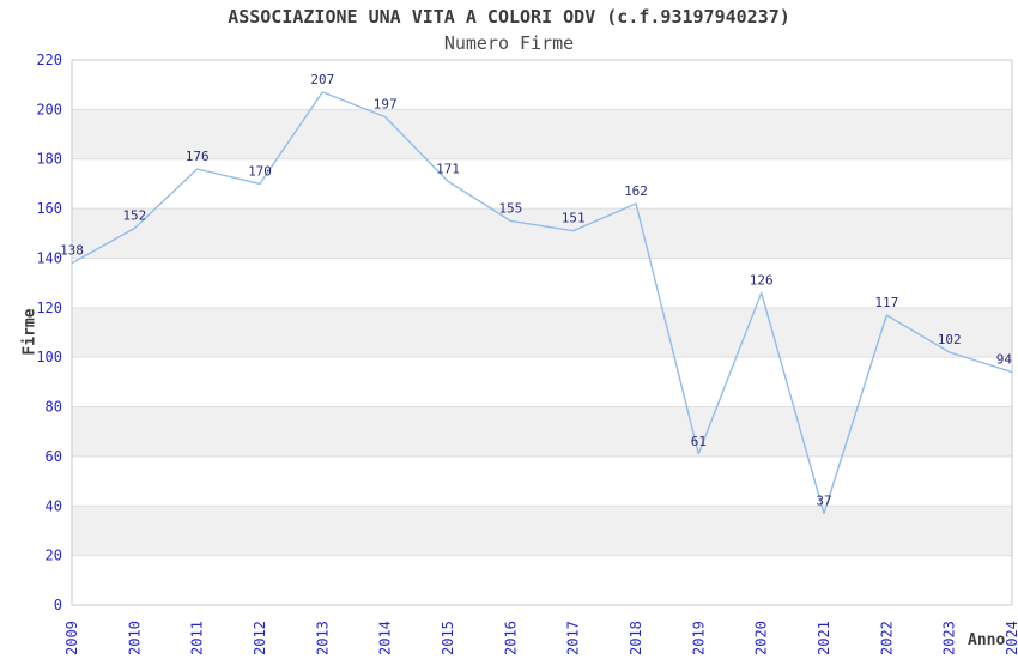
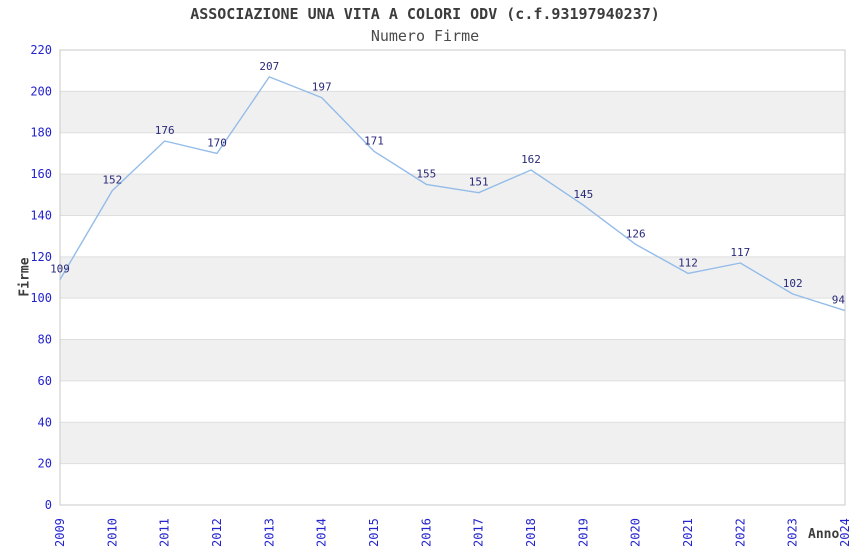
2009: 138 -> 109
2019: 61 -> 145
2021: 37 -> 112
